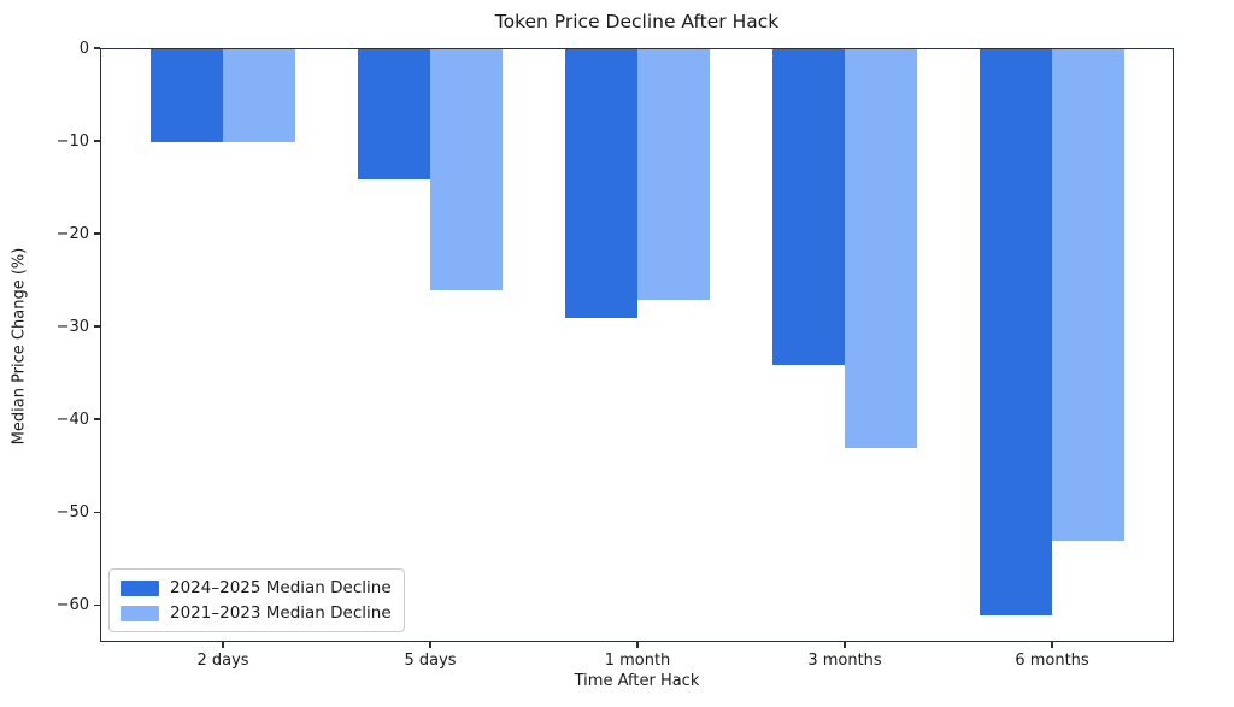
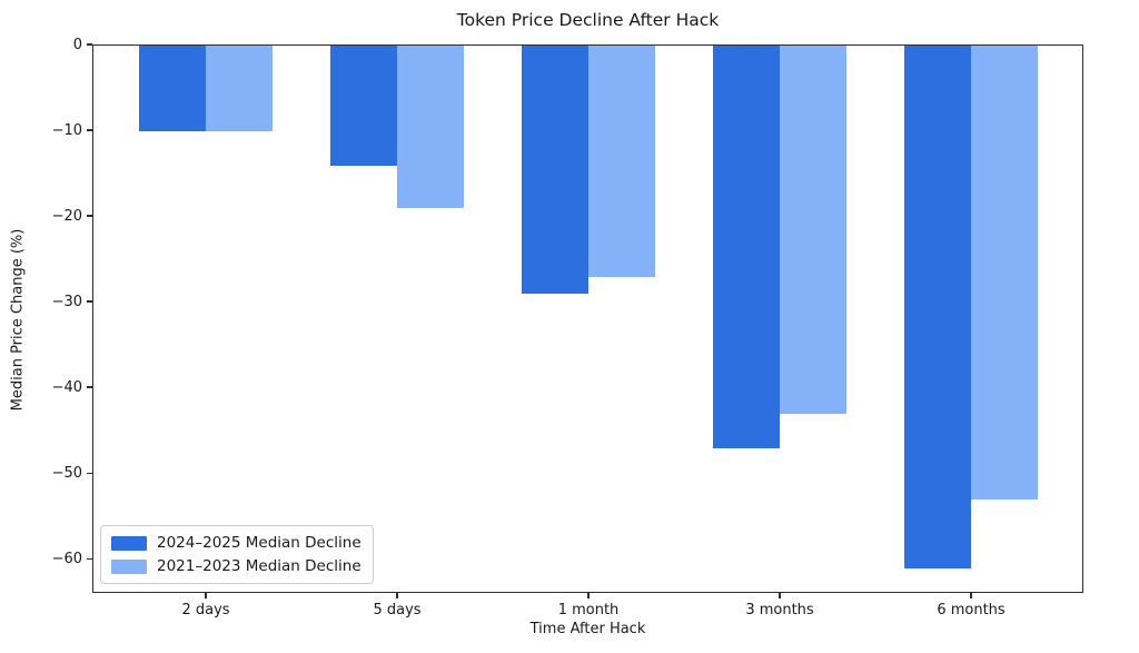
2021–2023 Median Decline/5 days: -26 -> -19
2024–2025 Median Decline/3 months: -34 -> -47
